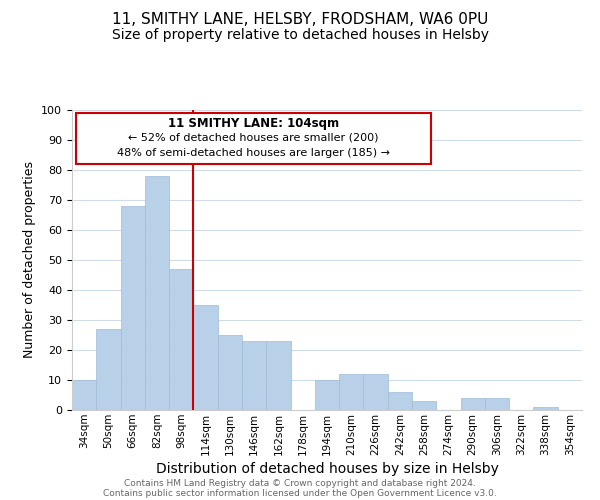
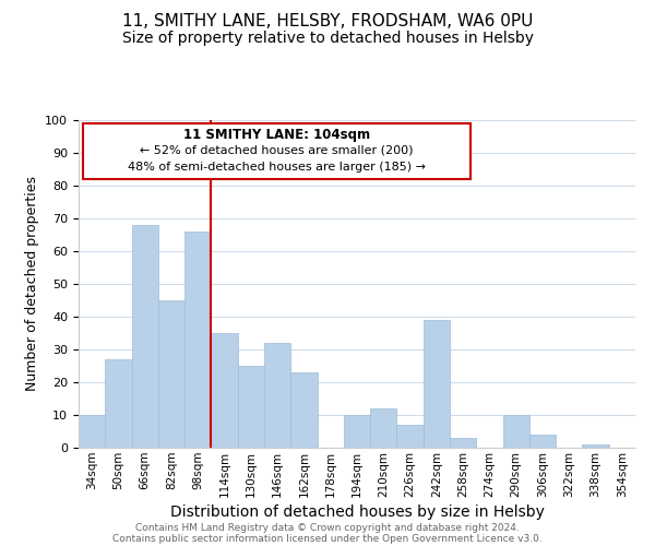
82sqm: 78 -> 45
98sqm: 47 -> 66
146sqm: 23 -> 32
226sqm: 12 -> 7
242sqm: 6 -> 39
290sqm: 4 -> 10
